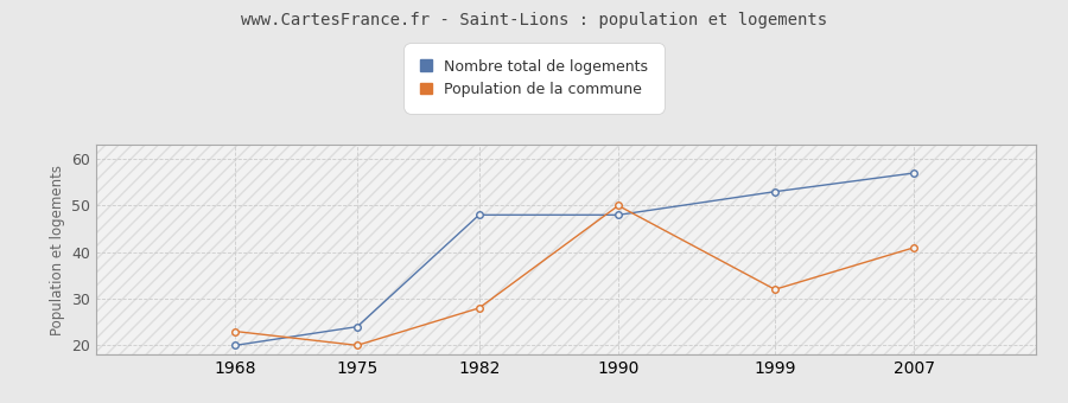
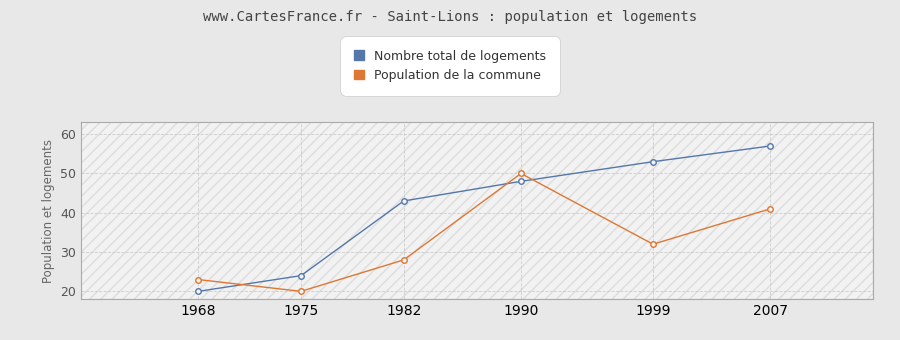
Nombre total de logements/1982: 48 -> 43
